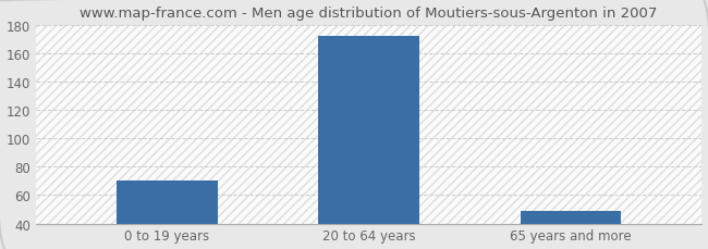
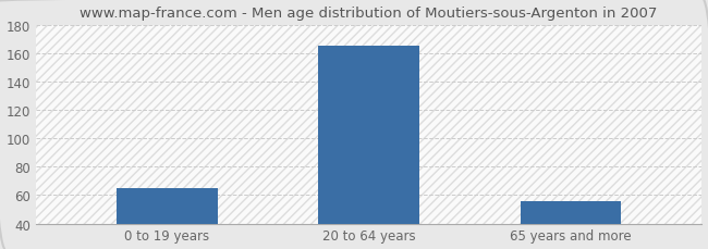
0 to 19 years: 70 -> 65
20 to 64 years: 172 -> 165
65 years and more: 49 -> 56
